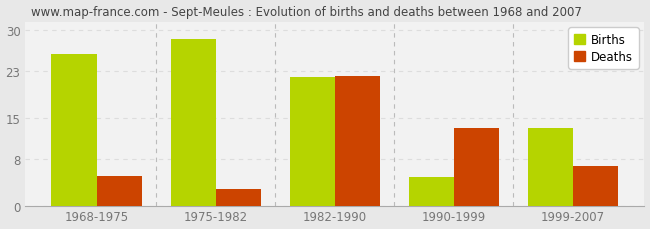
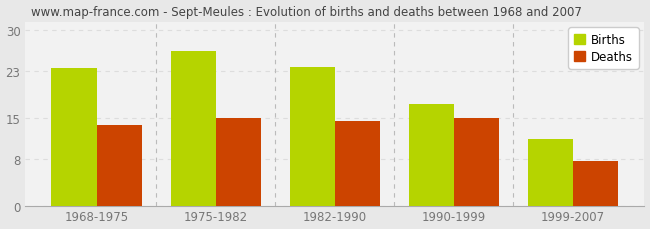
Births/1968-1975: 26.0 -> 23.5
Deaths/1968-1975: 5.2 -> 13.8
Births/1975-1982: 28.6 -> 26.5
Deaths/1975-1982: 3.0 -> 15.1
Births/1982-1990: 22.0 -> 23.8
Deaths/1982-1990: 22.2 -> 14.5
Births/1990-1999: 5.0 -> 17.5
Deaths/1990-1999: 13.4 -> 15.1
Births/1999-2007: 13.4 -> 11.5
Deaths/1999-2007: 6.8 -> 7.8
